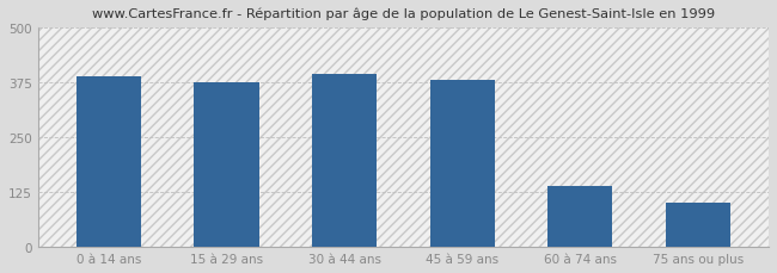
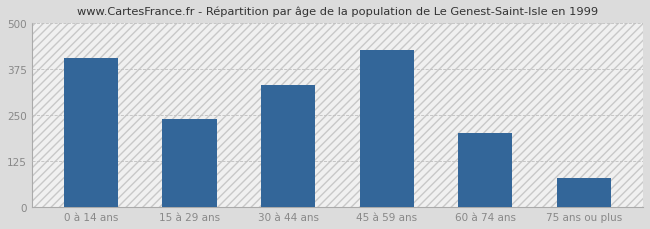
0 à 14 ans: 388 -> 405
15 à 29 ans: 375 -> 240
30 à 44 ans: 393 -> 330
45 à 59 ans: 380 -> 425
60 à 74 ans: 140 -> 200
75 ans ou plus: 100 -> 80
